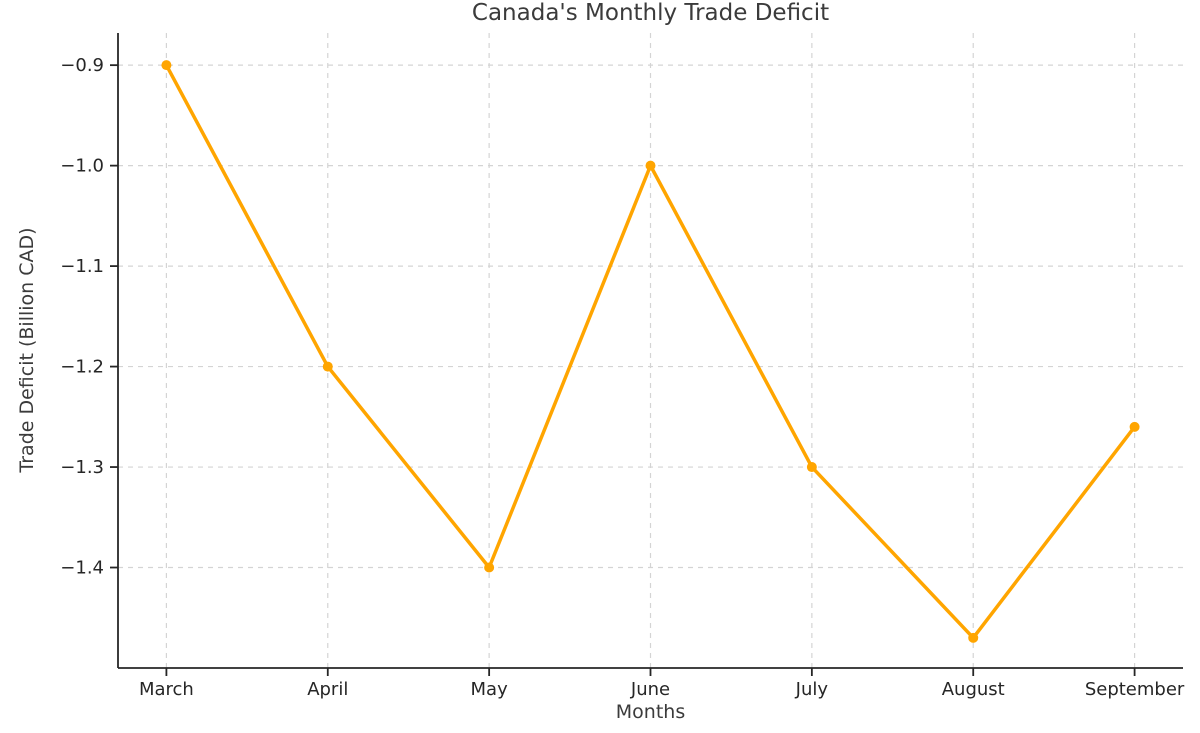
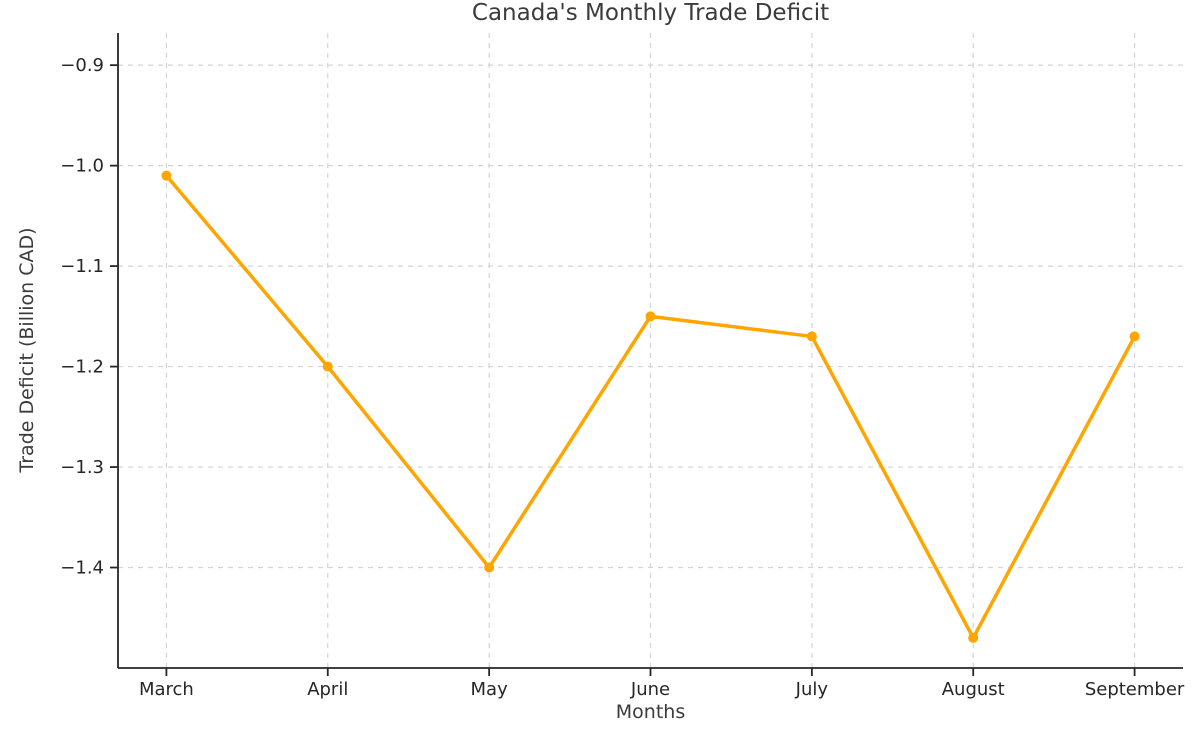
March: -0.90 -> -1.01
June: -1.00 -> -1.15
July: -1.30 -> -1.17
September: -1.26 -> -1.17
